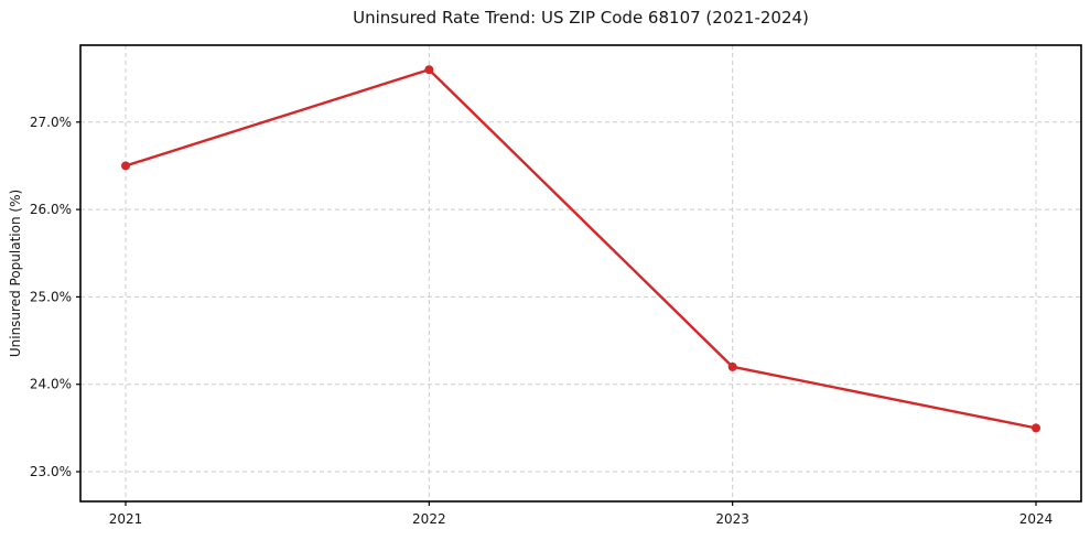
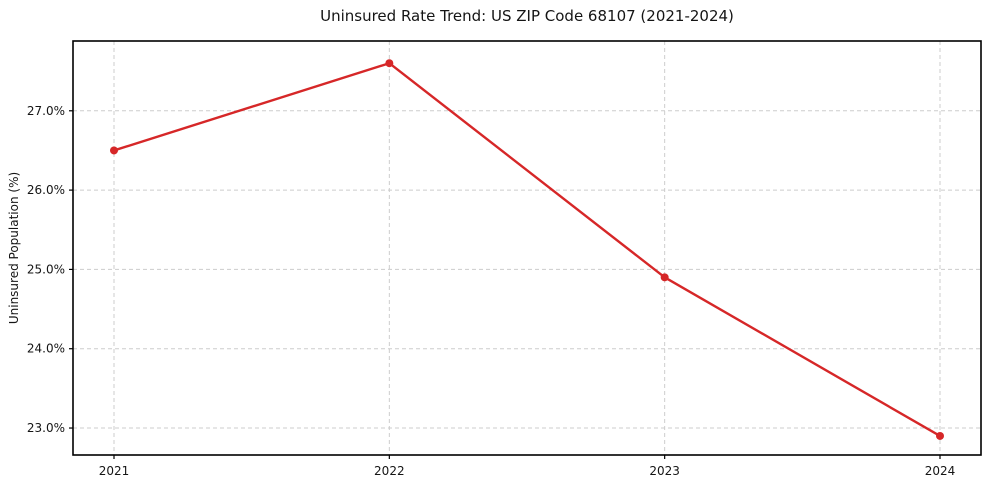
2023: 24.2% -> 24.9%
2024: 23.5% -> 22.9%
